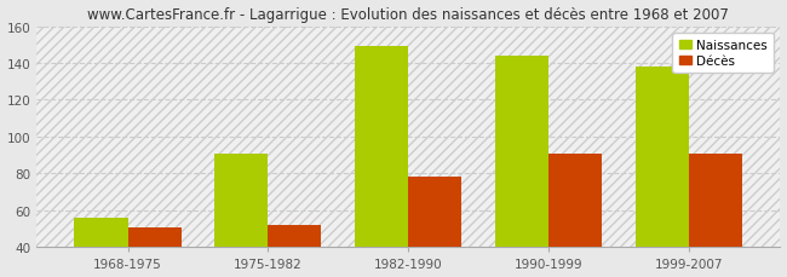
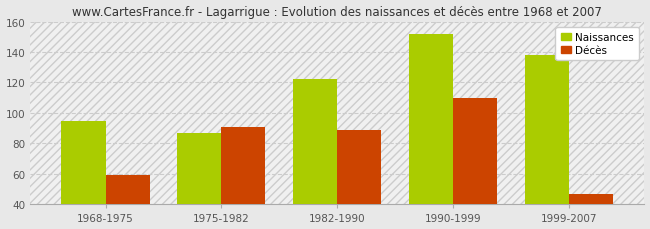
Naissances/1968-1975: 56 -> 95
Décès/1968-1975: 51 -> 59
Naissances/1975-1982: 91 -> 87
Décès/1975-1982: 52 -> 91
Naissances/1982-1990: 149 -> 122
Décès/1982-1990: 78 -> 89
Naissances/1990-1999: 144 -> 152
Décès/1990-1999: 91 -> 110
Décès/1999-2007: 91 -> 47
